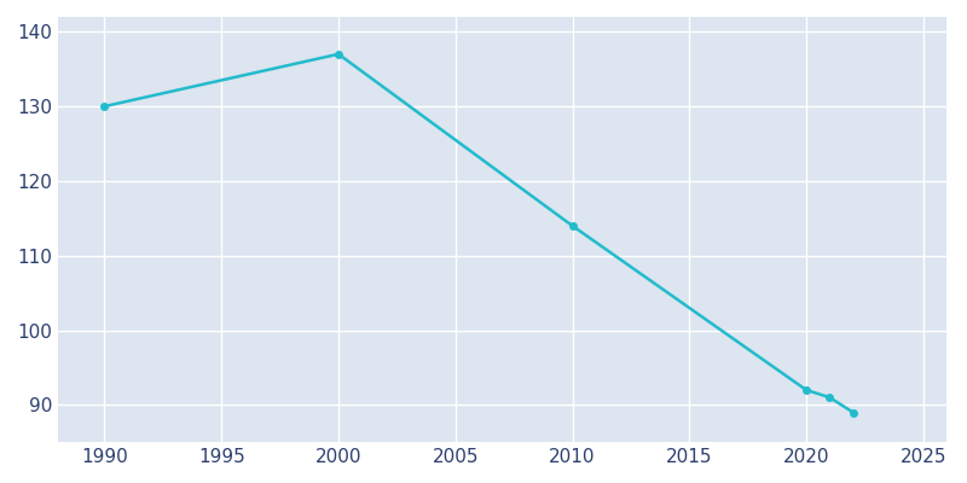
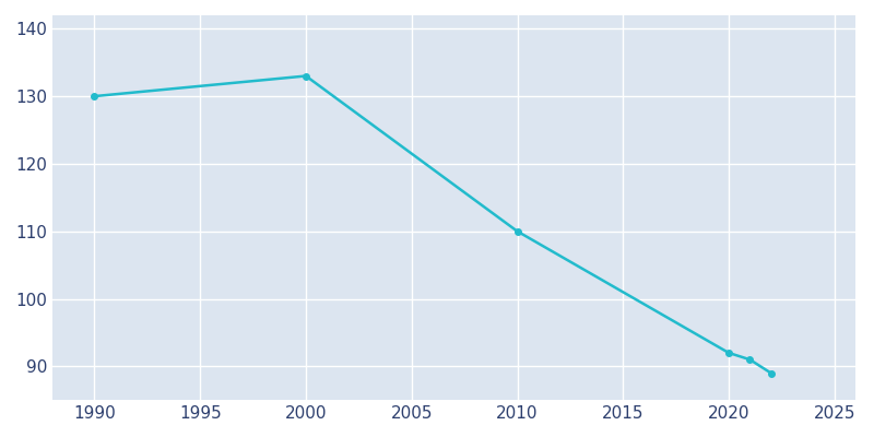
2000: 137 -> 133
2010: 114 -> 110
